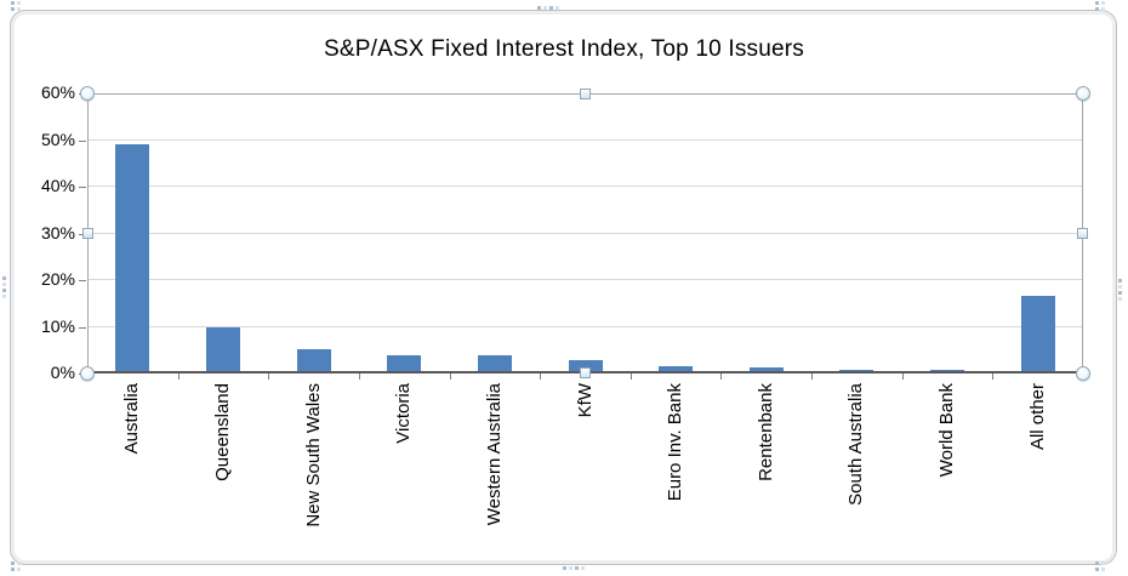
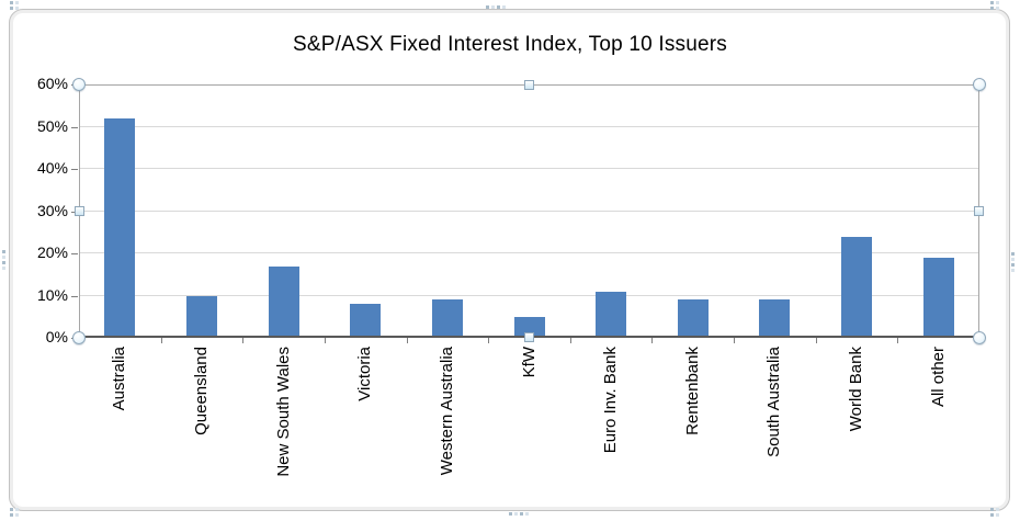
Australia: 49% -> 52%
New South Wales: 5% -> 17%
Victoria: 4% -> 8%
Western Australia: 4% -> 9%
KfW: 3% -> 5%
Euro Inv. Bank: 2% -> 11%
Rentenbank: 1% -> 9%
South Australia: 1% -> 9%
World Bank: 1% -> 24%
All other: 16% -> 19%
